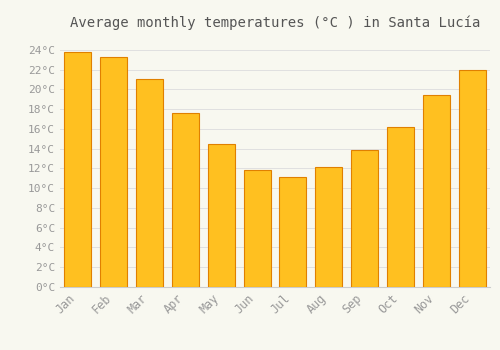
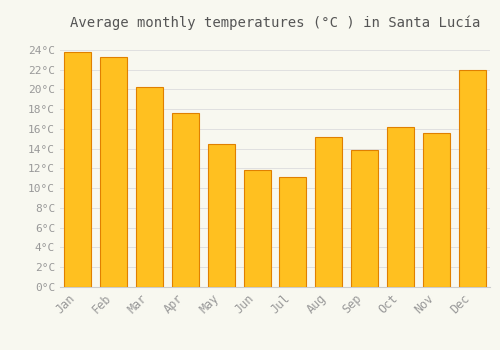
Mar: 21.0°C -> 20.2°C
Aug: 12.1°C -> 15.2°C
Nov: 19.4°C -> 15.6°C
